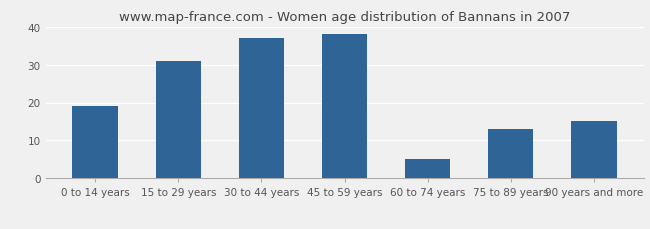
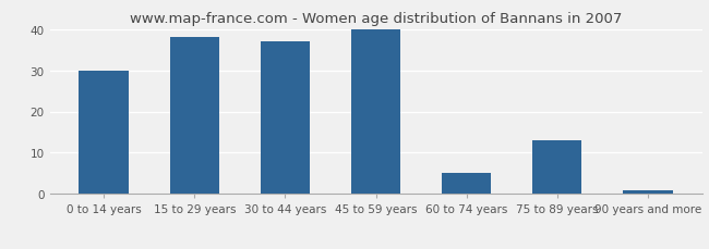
0 to 14 years: 19 -> 30
15 to 29 years: 31 -> 38
45 to 59 years: 38 -> 40
90 years and more: 15 -> 1
